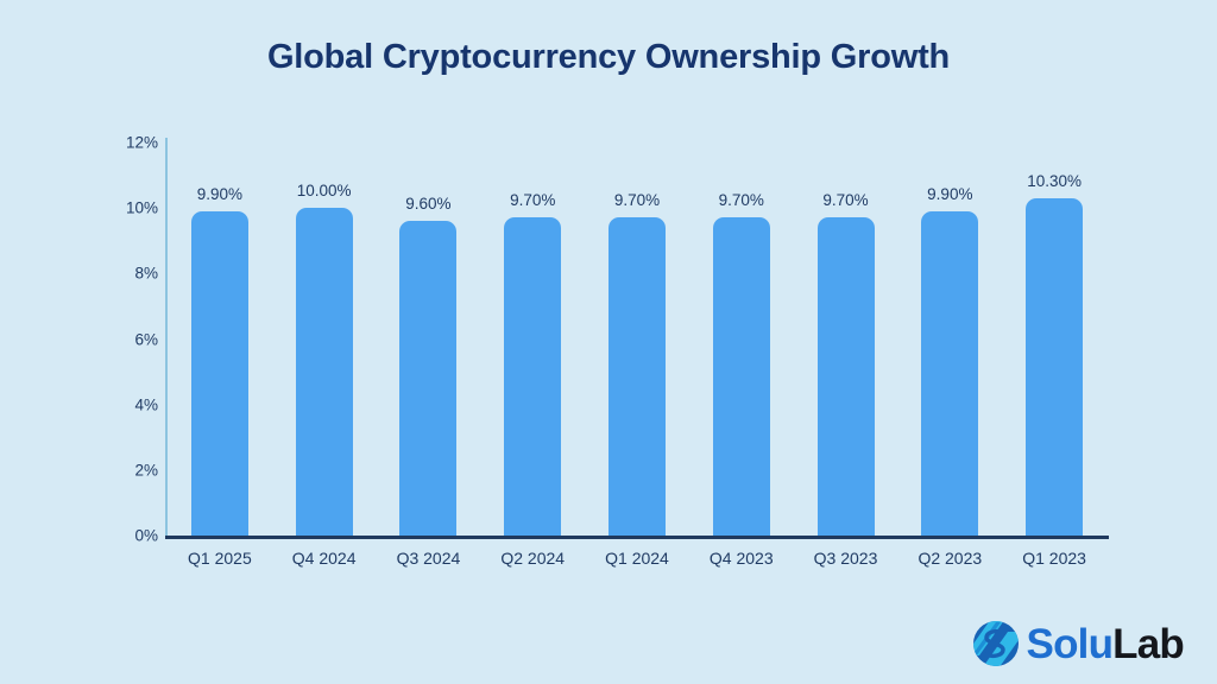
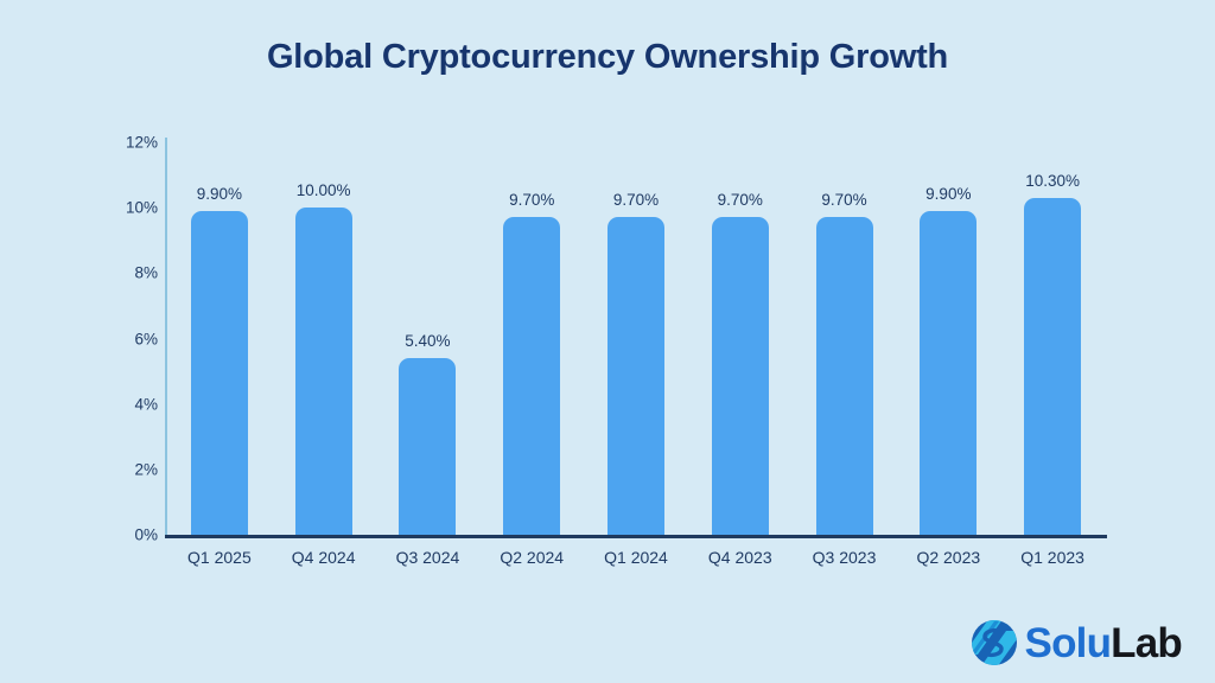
Q3 2024: 9.60% -> 5.40%
